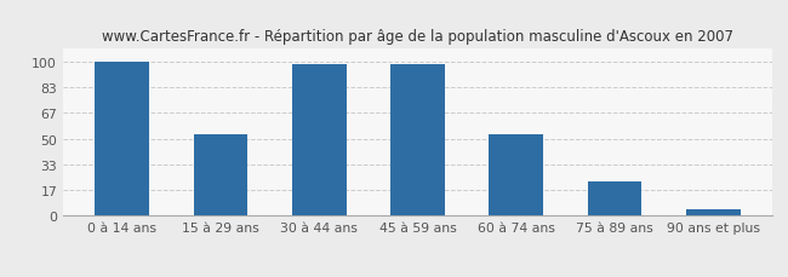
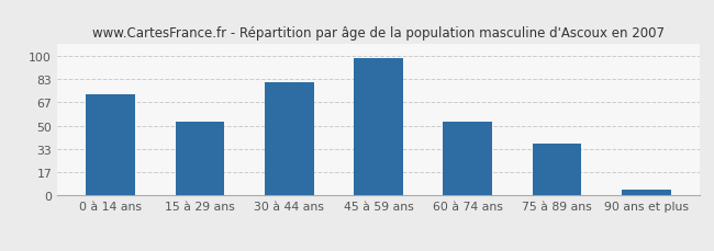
0 à 14 ans: 100 -> 72
30 à 44 ans: 98 -> 81
75 à 89 ans: 22 -> 37
